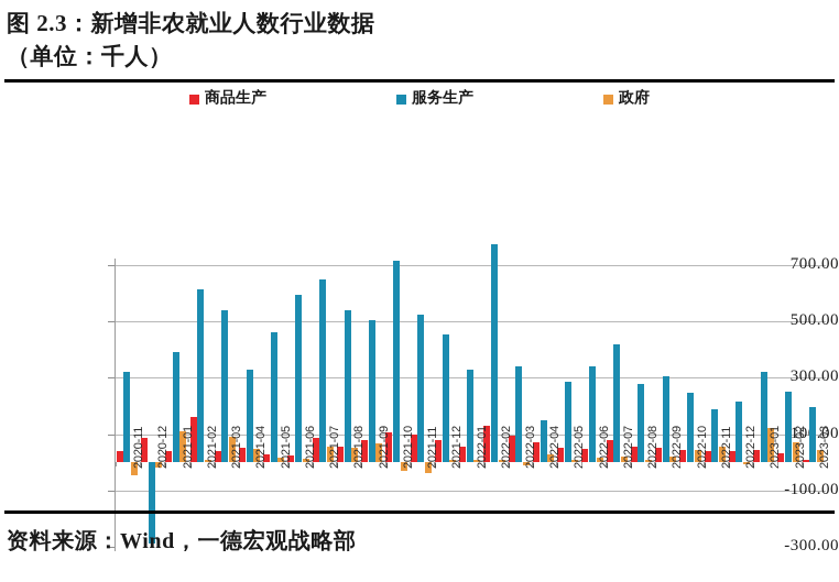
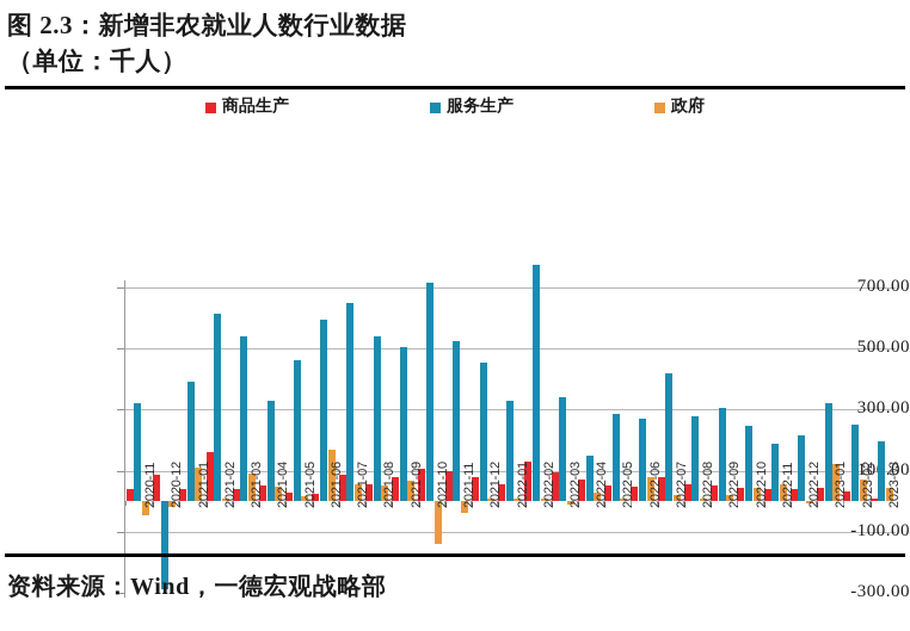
政府/2021-06: 10 -> 170
政府/2021-10: -30 -> -140
服务生产/2022-06: 340 -> 270
政府/2022-06: 20 -> 80
